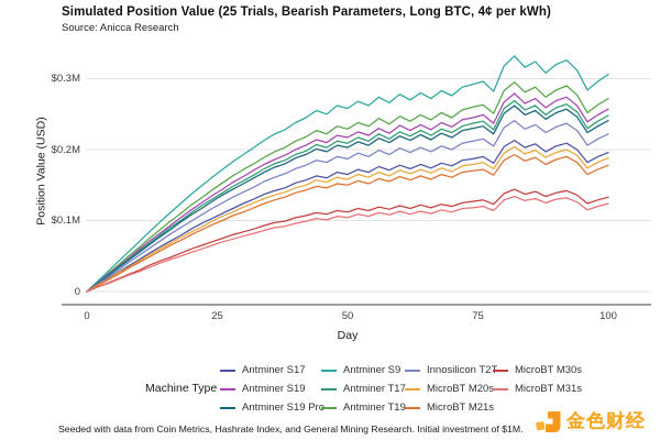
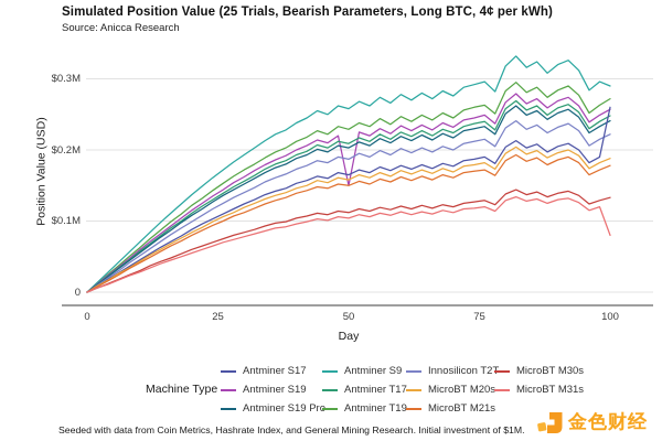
Antminer S19/50: $0.22M -> $0.15M
Antminer S9/100: $0.31M -> $0.29M
Antminer S17/100: $0.20M -> $0.26M
MicroBT M31s/100: $0.12M -> $0.08M
